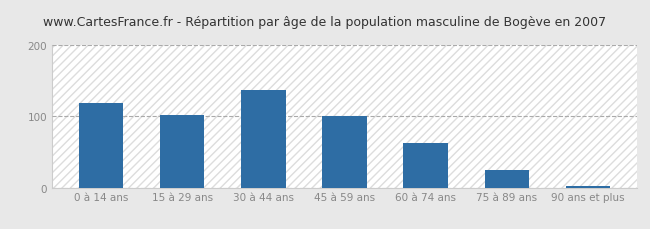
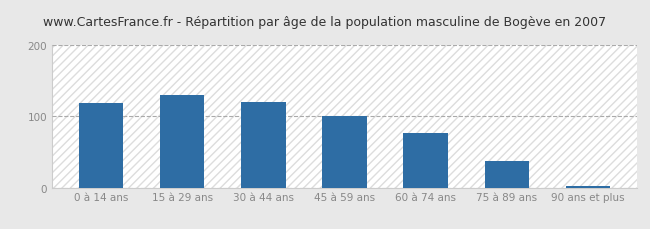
15 à 29 ans: 102 -> 130
30 à 44 ans: 137 -> 120
60 à 74 ans: 62 -> 76
75 à 89 ans: 25 -> 38
